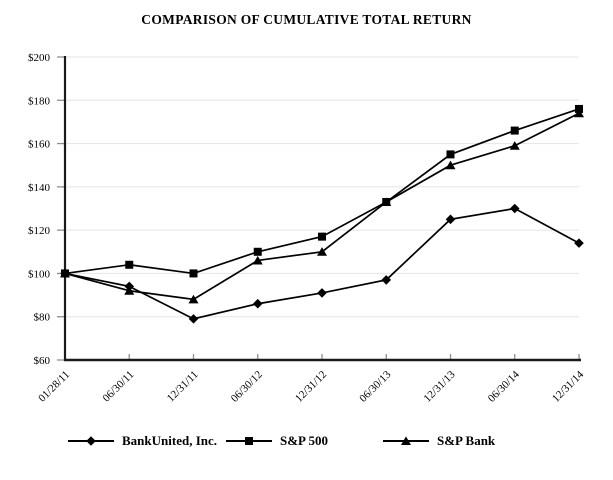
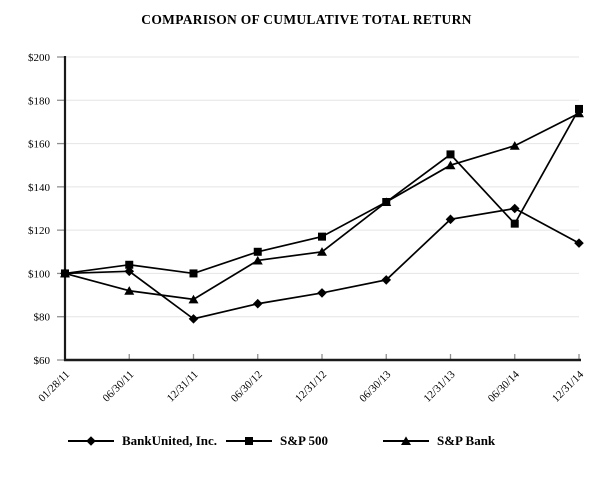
BankUnited, Inc./06/30/11: $94 -> $101
S&P 500/06/30/14: $166 -> $123
